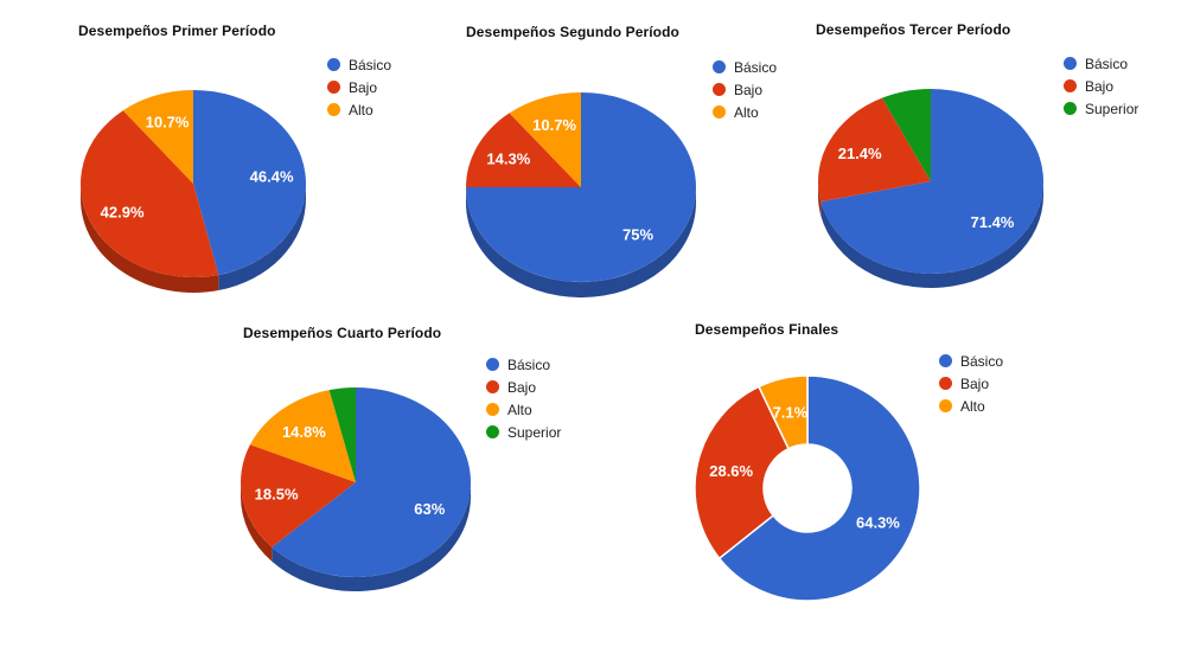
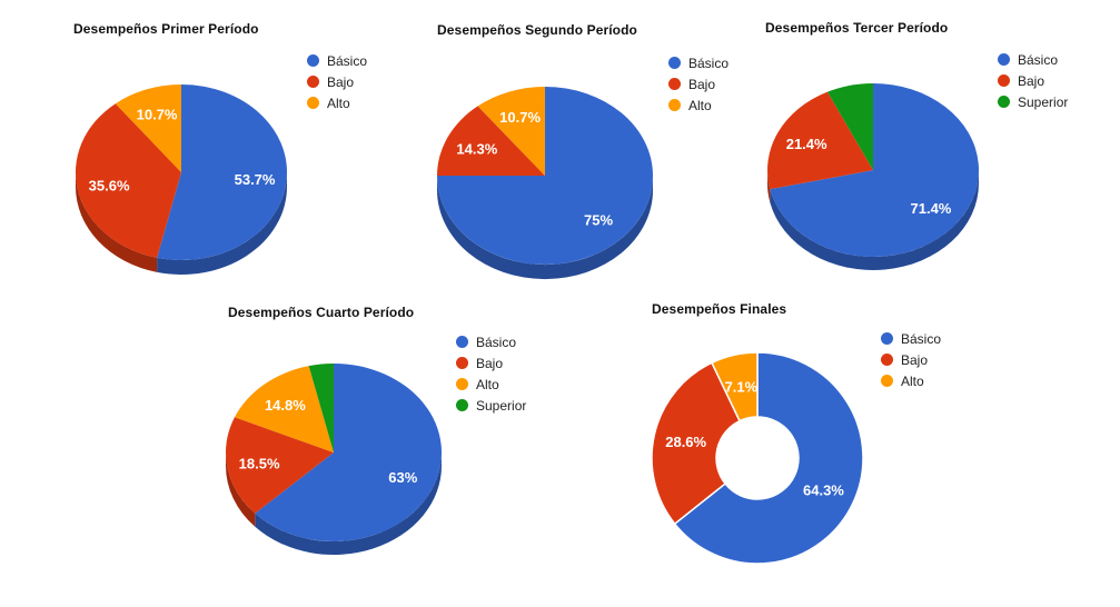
Desempeños Primer Período/Básico: 46.4% -> 53.7%
Desempeños Primer Período/Bajo: 42.9% -> 35.6%
